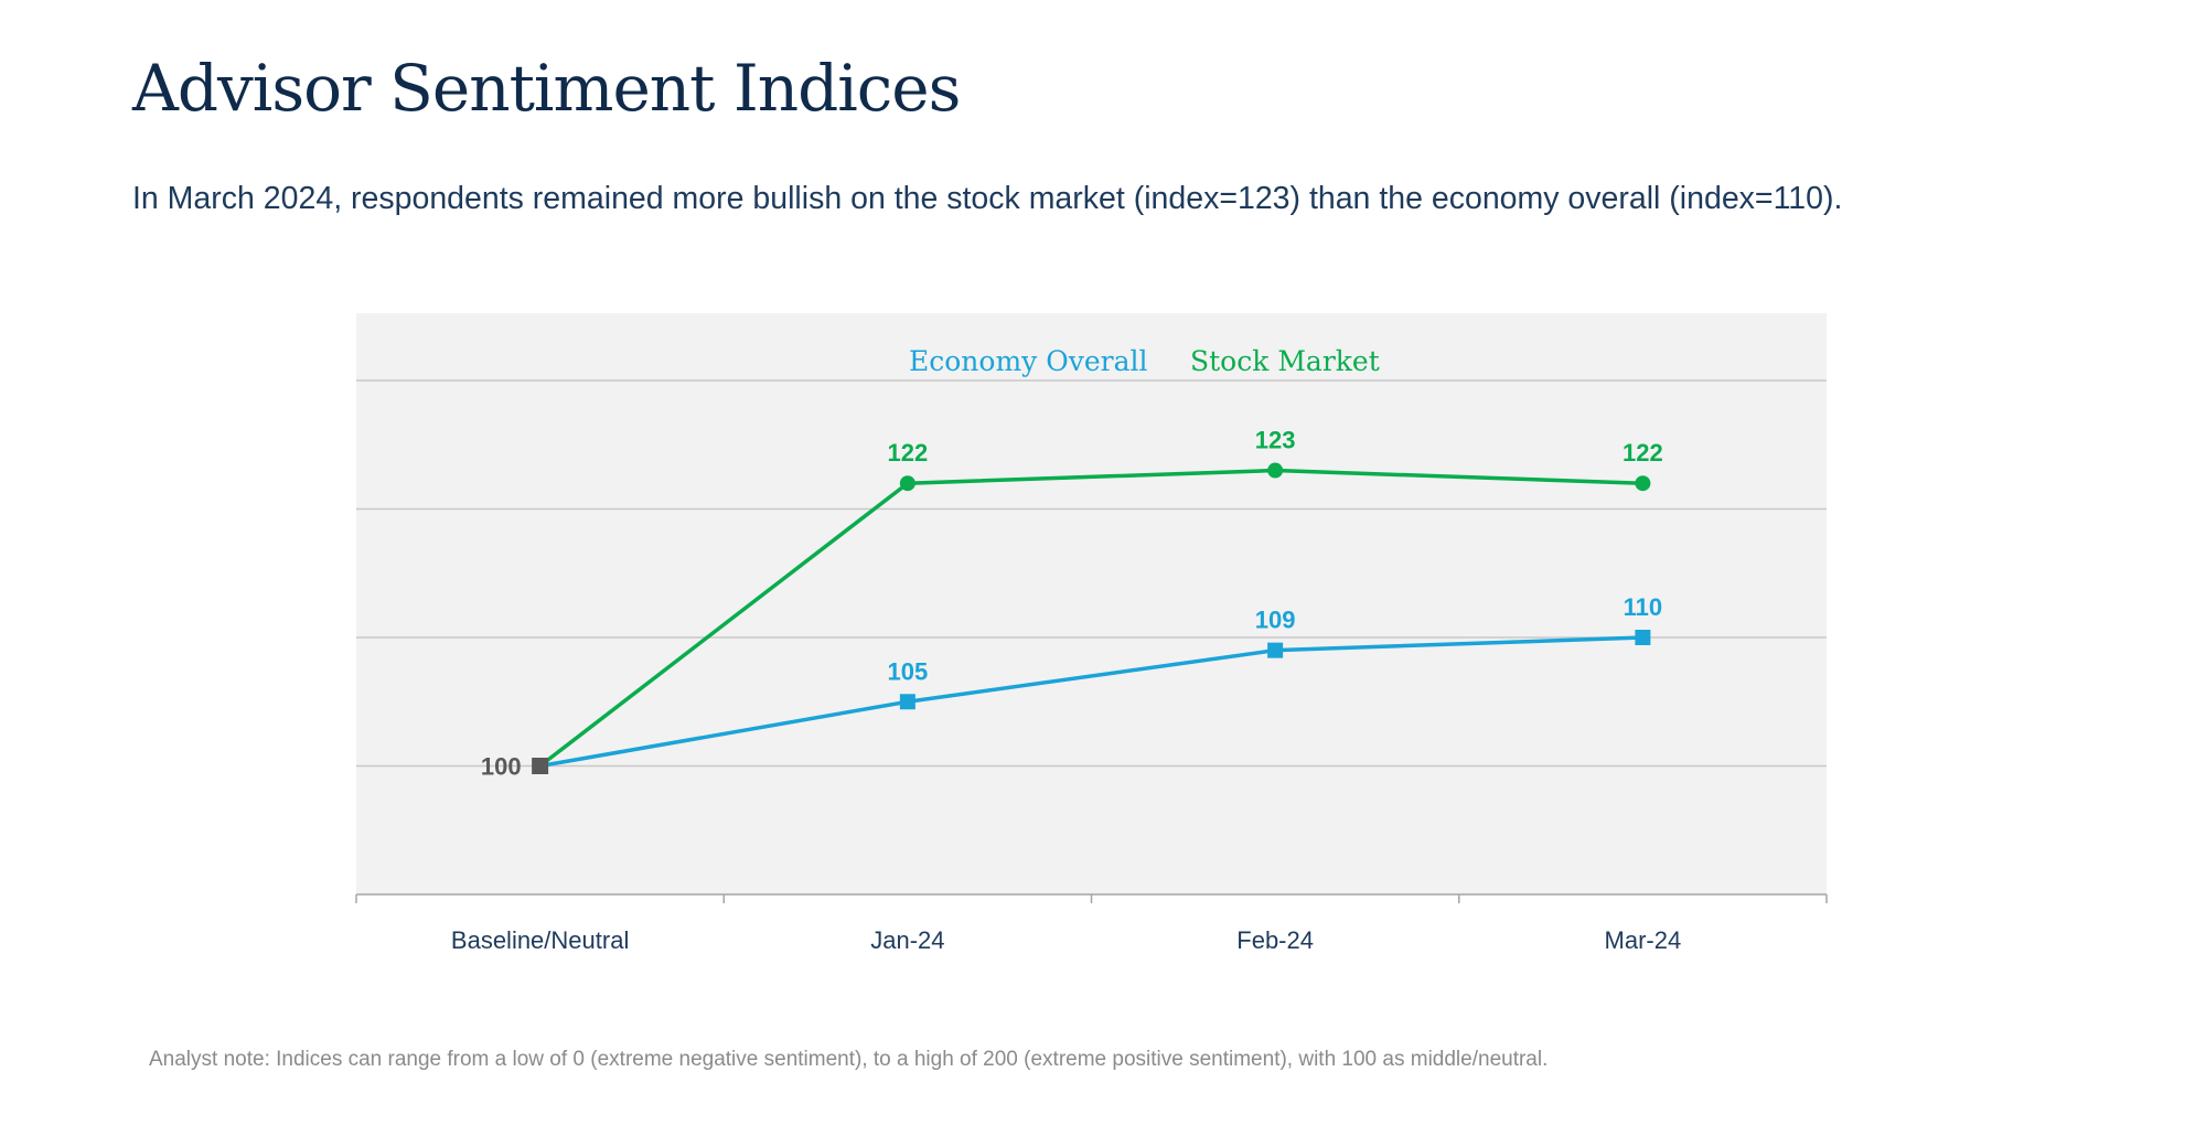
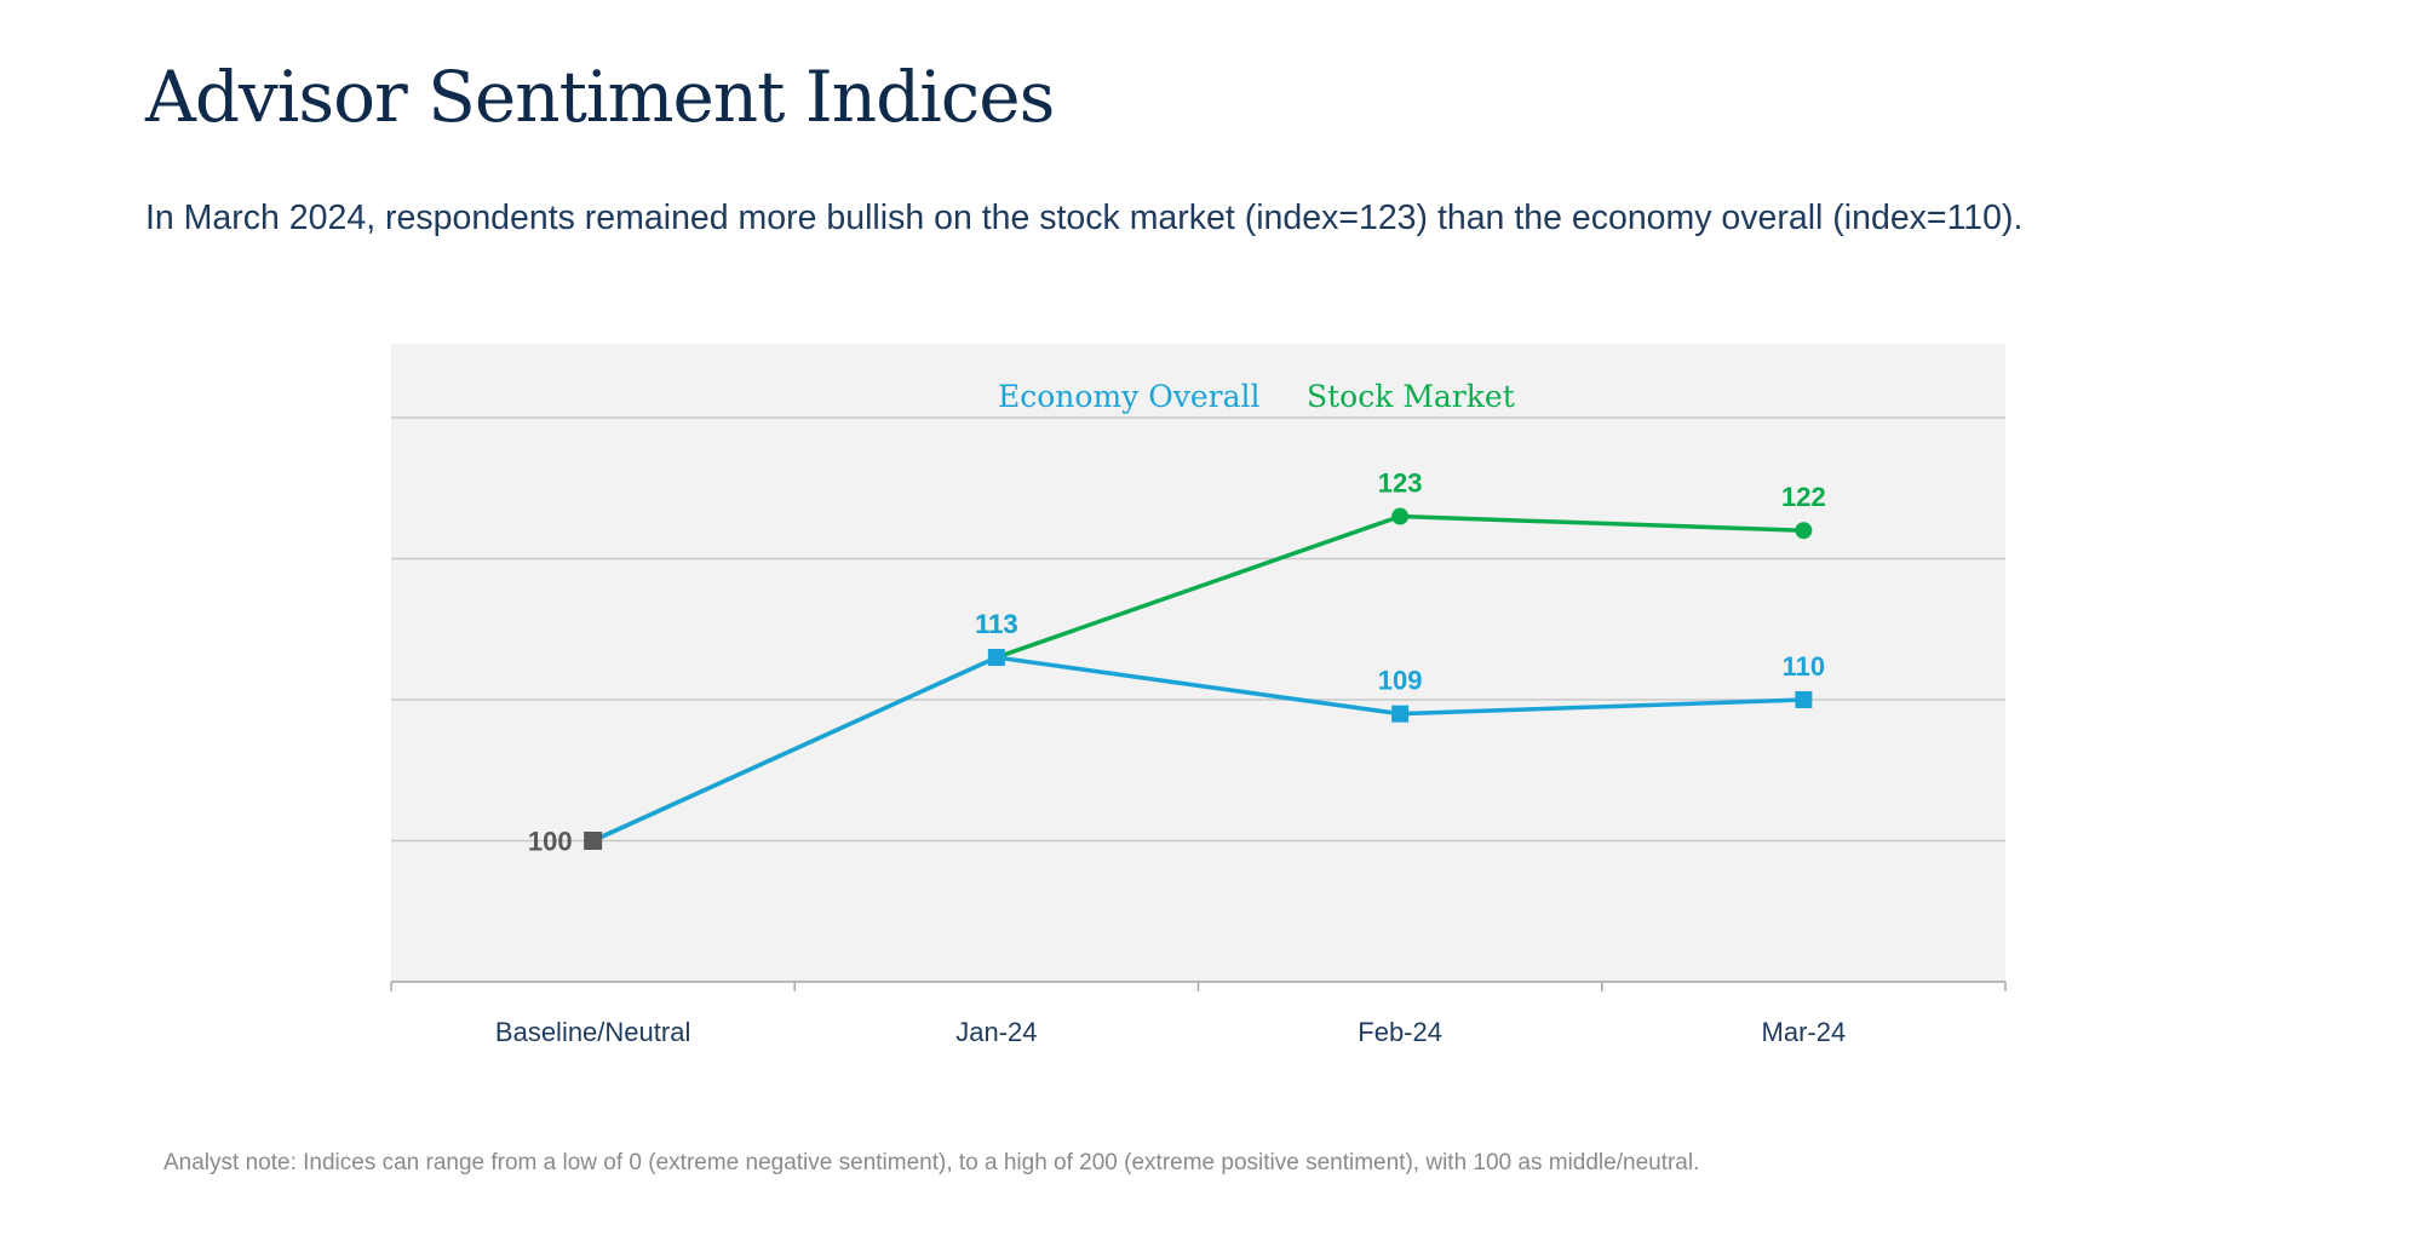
Economy Overall/Jan-24: 105 -> 113
Stock Market/Jan-24: 122 -> 113
